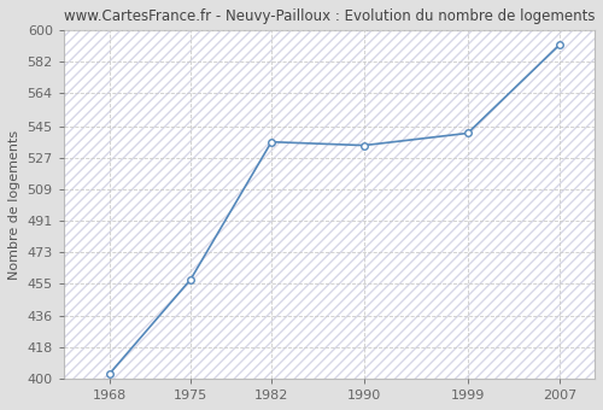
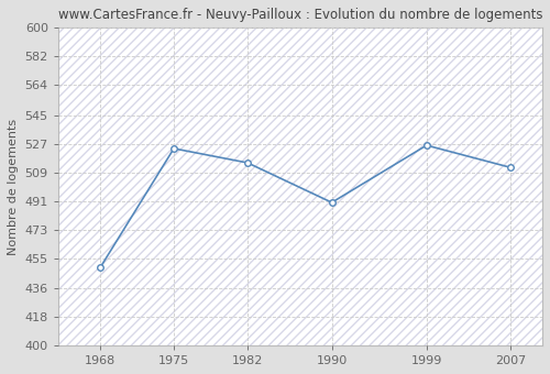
1968: 403 -> 449
1975: 457 -> 524
1982: 536 -> 515
1990: 534 -> 490
1999: 541 -> 526
2007: 592 -> 512
